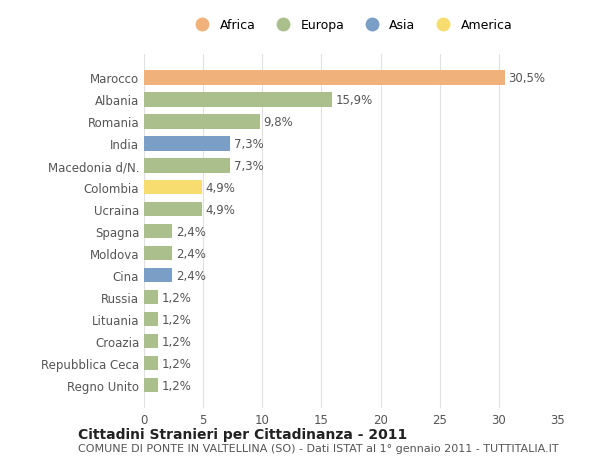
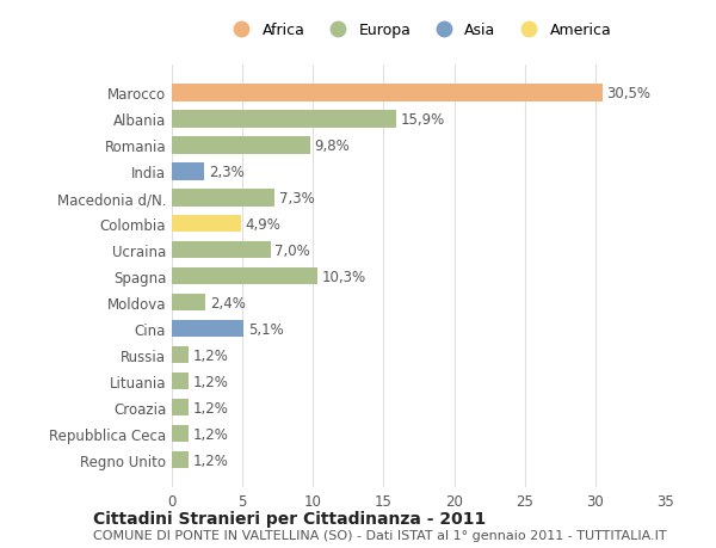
India: 7,3% -> 2,3%
Ucraina: 4,9% -> 7,0%
Spagna: 2,4% -> 10,3%
Cina: 2,4% -> 5,1%
